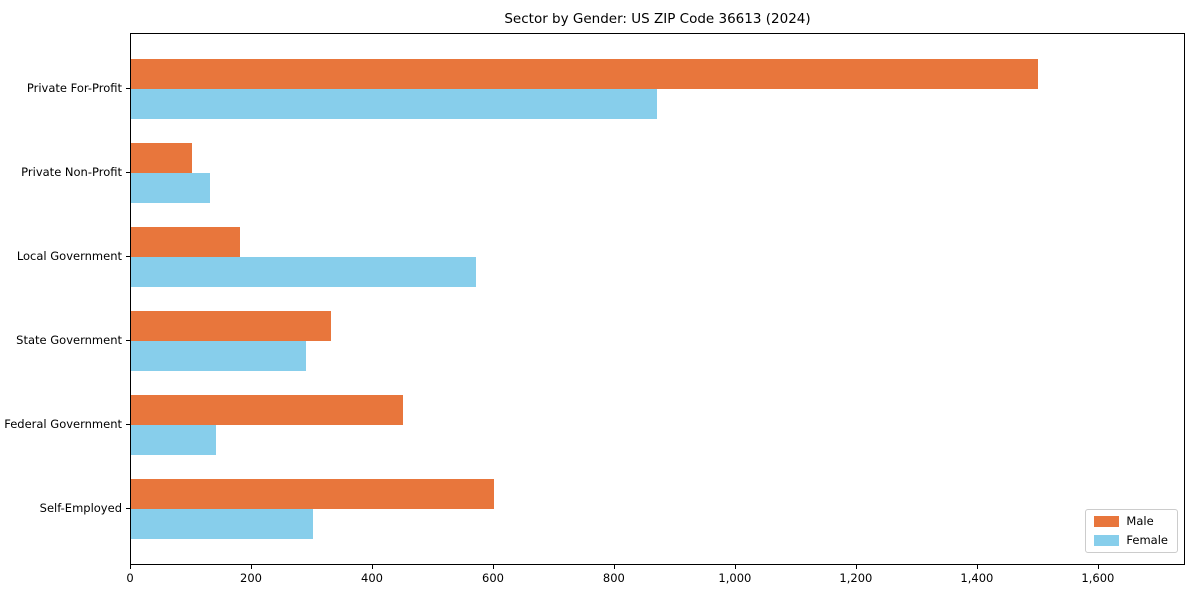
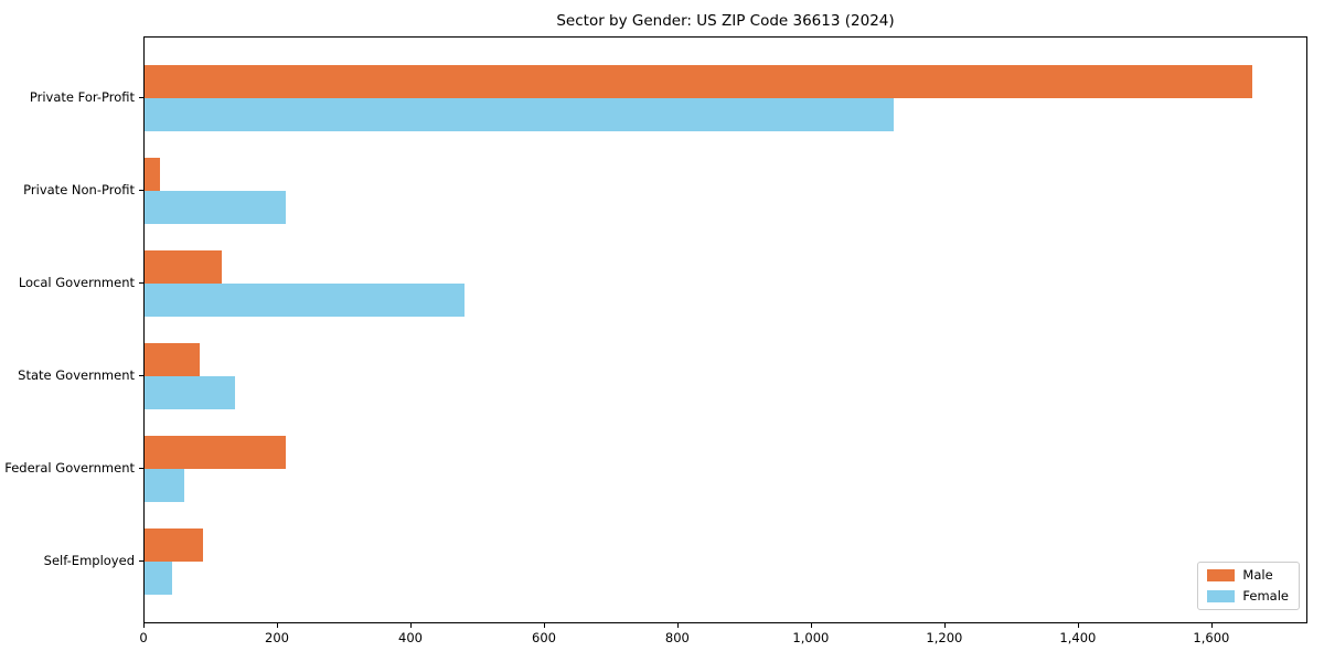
Male/Private For-Profit: 1500 -> 1660
Female/Private For-Profit: 870 -> 1120
Male/Private Non-Profit: 100 -> 20
Female/Private Non-Profit: 130 -> 210
Male/Local Government: 180 -> 120
Female/Local Government: 570 -> 480
Male/State Government: 330 -> 80
Female/State Government: 290 -> 140
Male/Federal Government: 450 -> 210
Female/Federal Government: 140 -> 60
Male/Self-Employed: 600 -> 90
Female/Self-Employed: 300 -> 40
